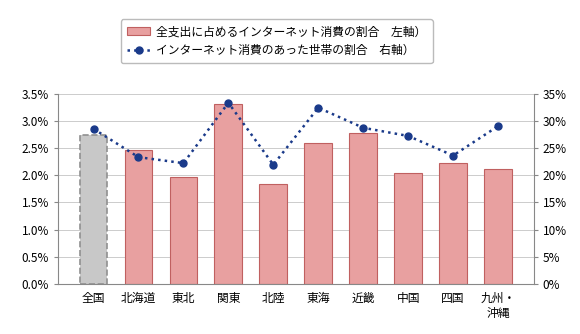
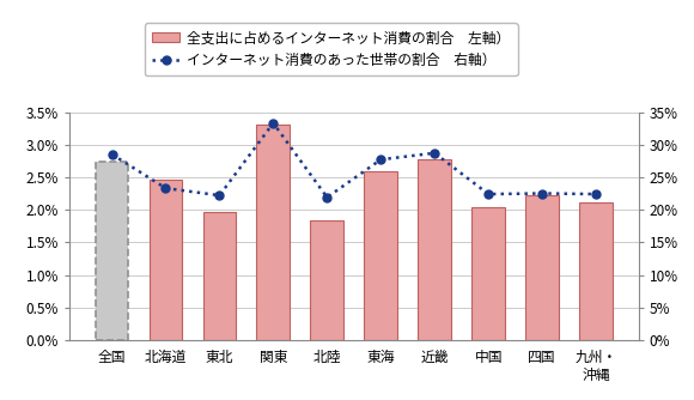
インターネット消費のあった世帯の割合 右軸）/東海: 32.4% -> 27.7%
インターネット消費のあった世帯の割合 右軸）/中国: 27.2% -> 22.4%
インターネット消費のあった世帯の割合 右軸）/四国: 23.6% -> 22.5%
インターネット消費のあった世帯の割合 右軸）/九州・ 沖縄: 29.0% -> 22.4%
